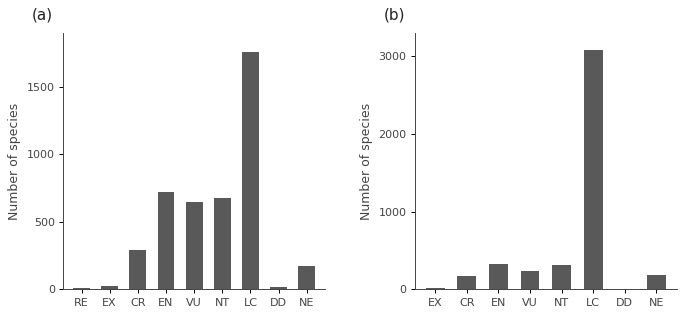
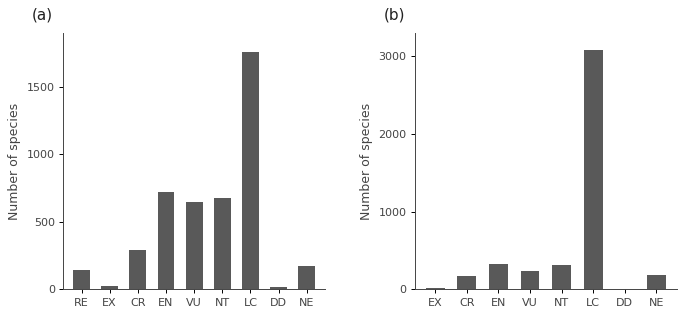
RE: 10 -> 140
